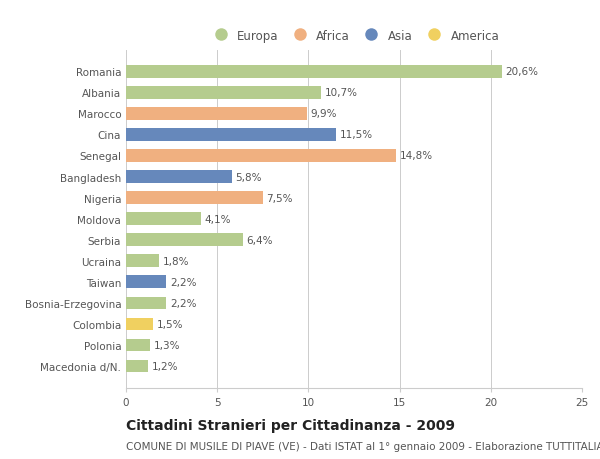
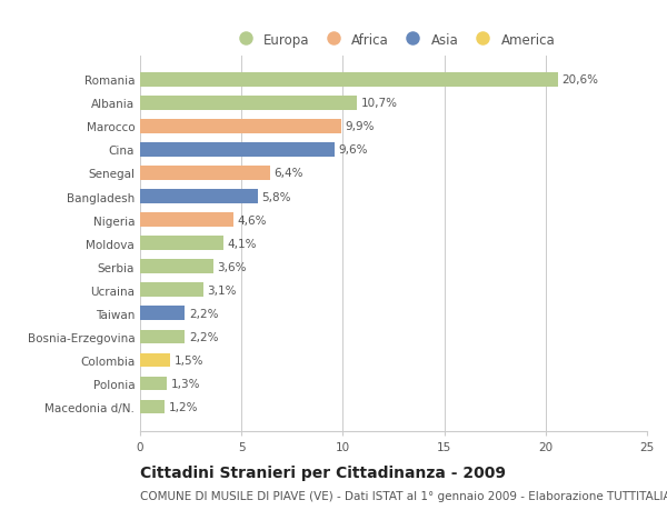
Cina: 11,5% -> 9,6%
Senegal: 14,8% -> 6,4%
Nigeria: 7,5% -> 4,6%
Serbia: 6,4% -> 3,6%
Ucraina: 1,8% -> 3,1%
